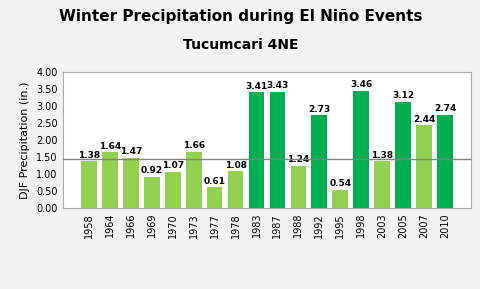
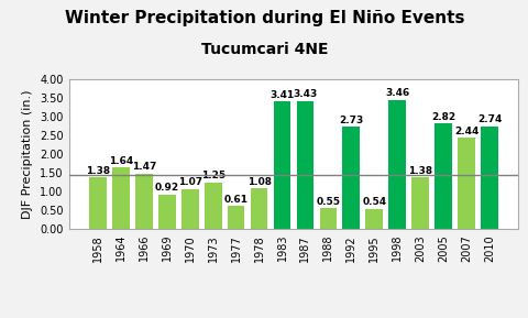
1973: 1.66 -> 1.25
1988: 1.24 -> 0.55
2005: 3.12 -> 2.82
